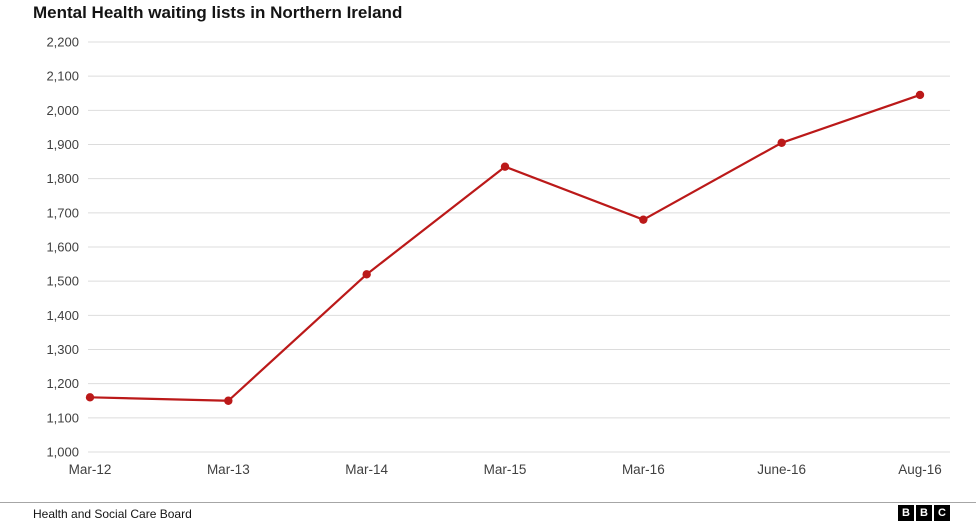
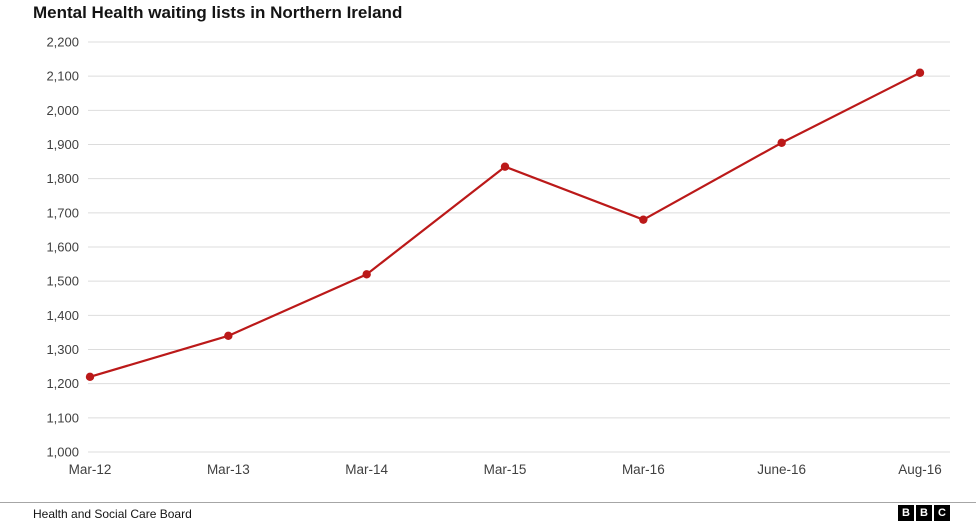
Mar-12: 1160 -> 1220
Mar-13: 1150 -> 1340
Aug-16: 2040 -> 2110
